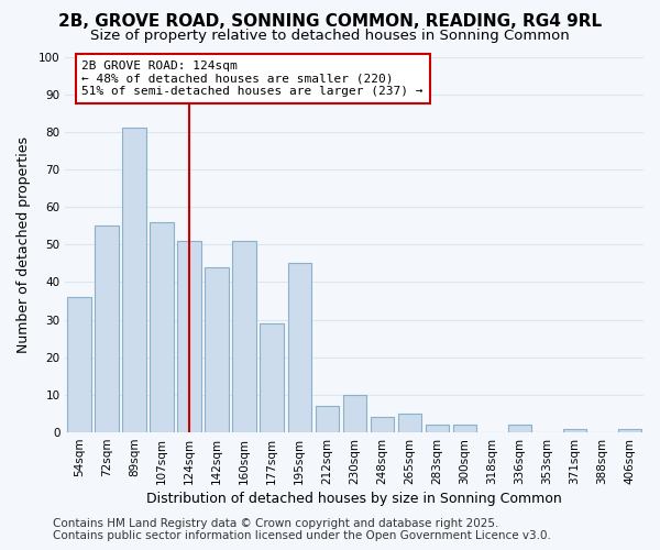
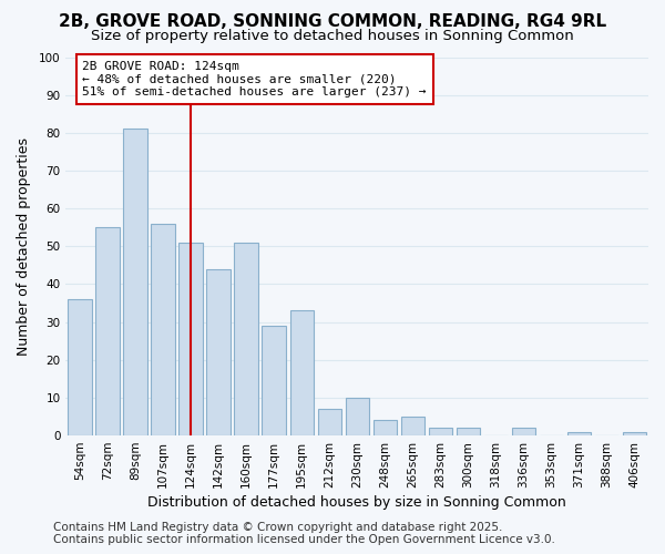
195sqm: 45 -> 33
